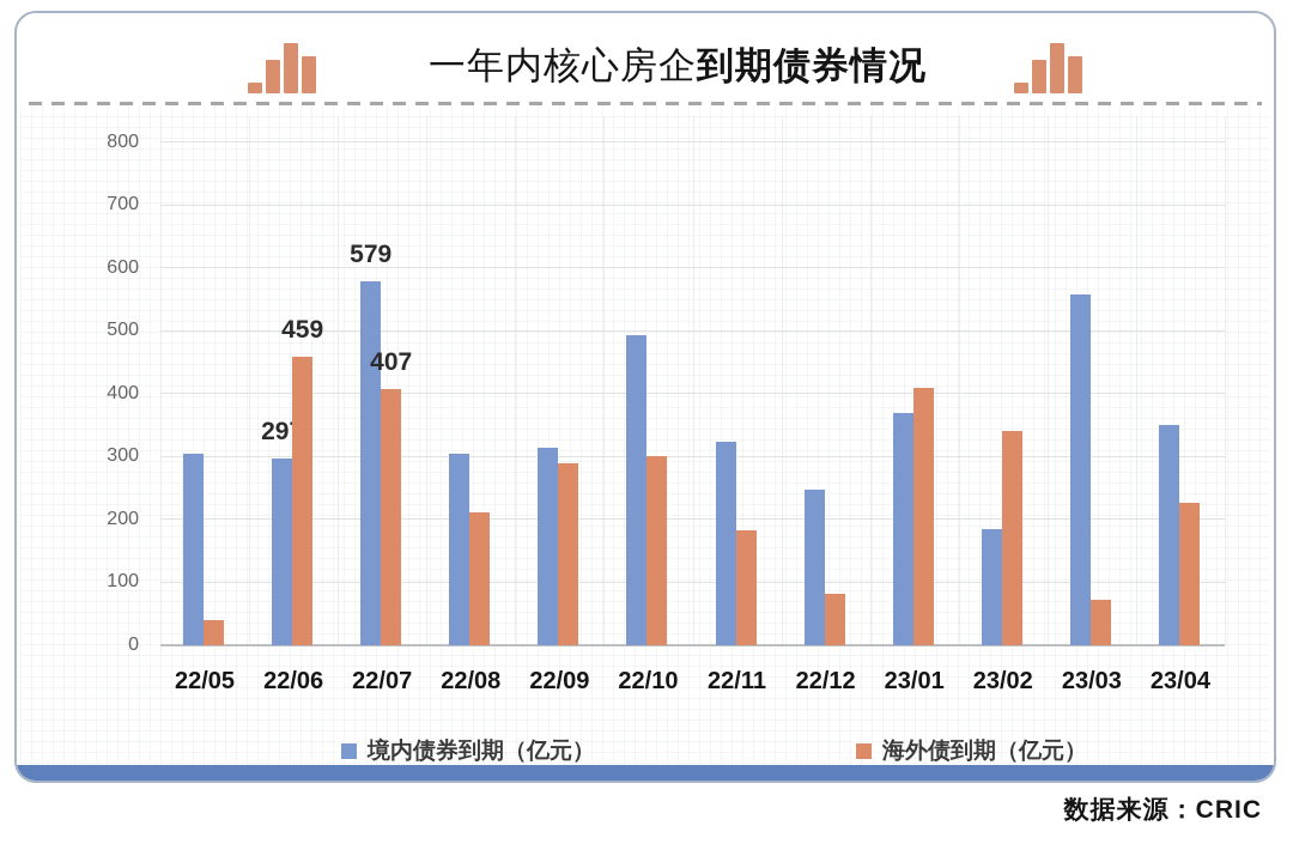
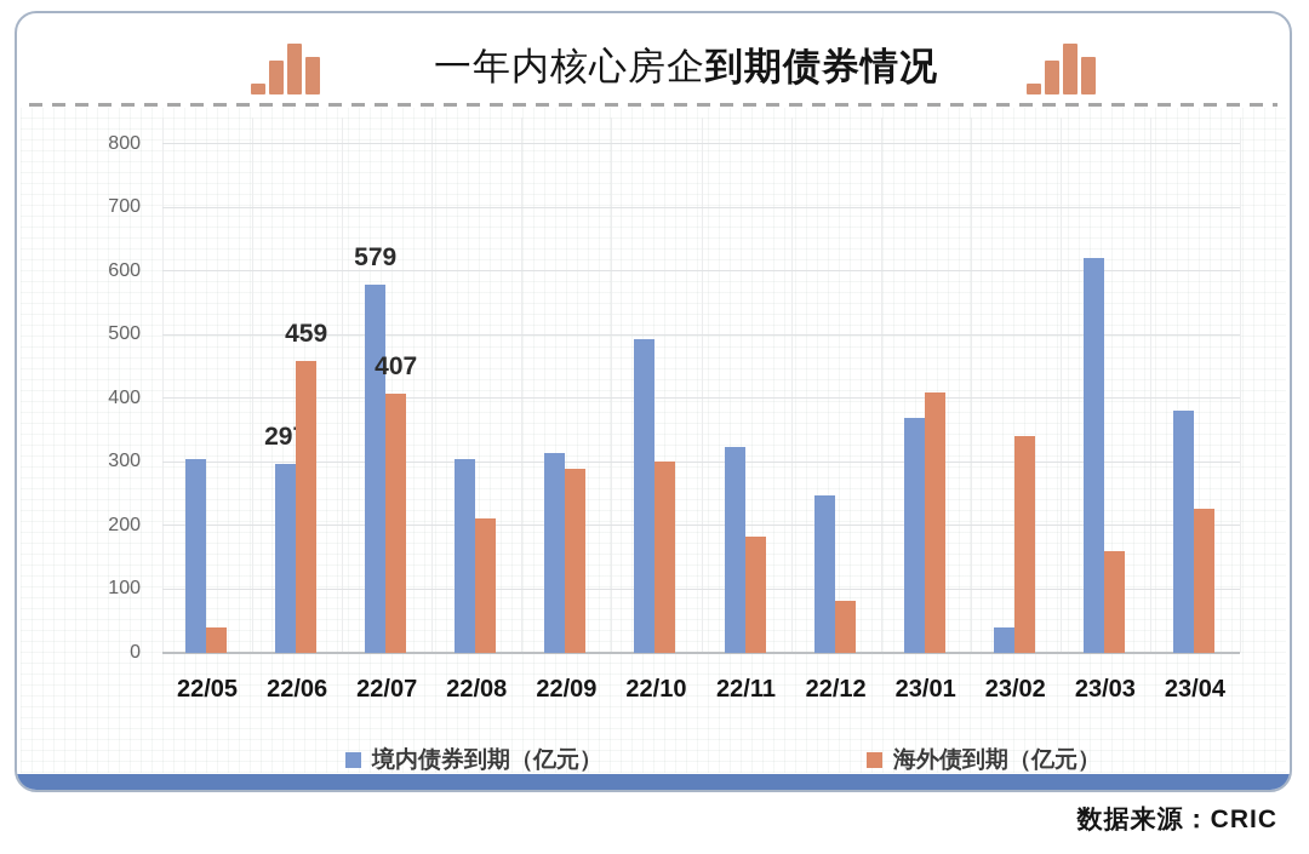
境内债券到期（亿元）/23/02: 180 -> 40
境内债券到期（亿元）/23/03: 560 -> 620
海外债到期（亿元）/23/03: 70 -> 160
境内债券到期（亿元）/23/04: 350 -> 380
